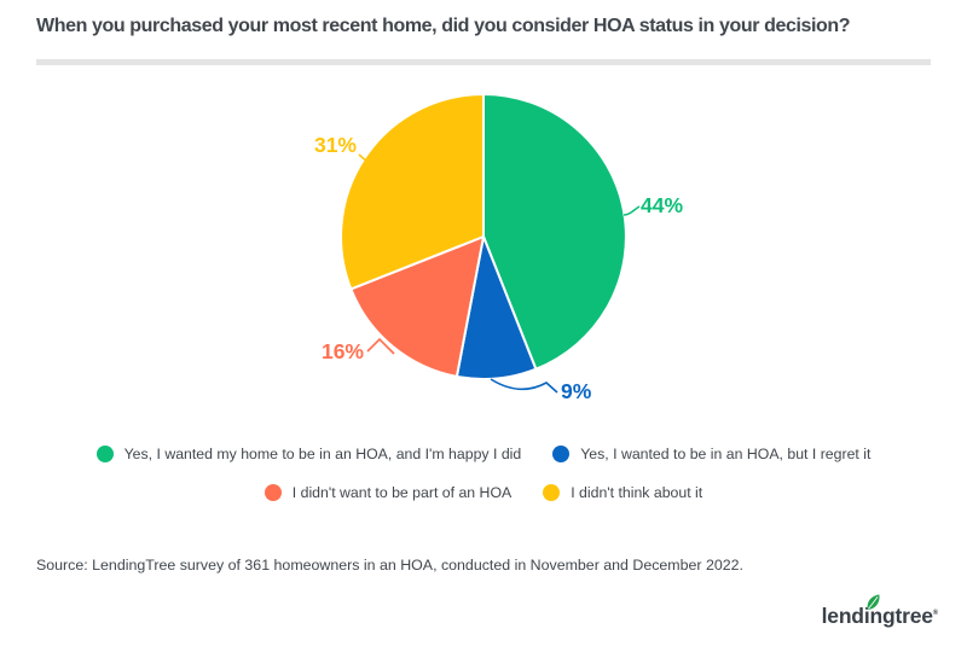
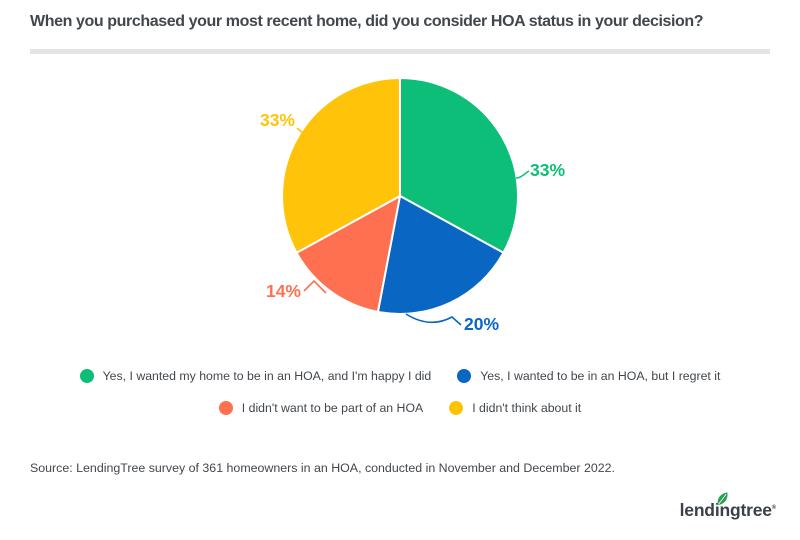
Yes, I wanted my home to be in an HOA, and I'm happy I did: 44% -> 33%
Yes, I wanted to be in an HOA, but I regret it: 9% -> 20%
I didn't want to be part of an HOA: 16% -> 14%
I didn't think about it: 31% -> 33%
